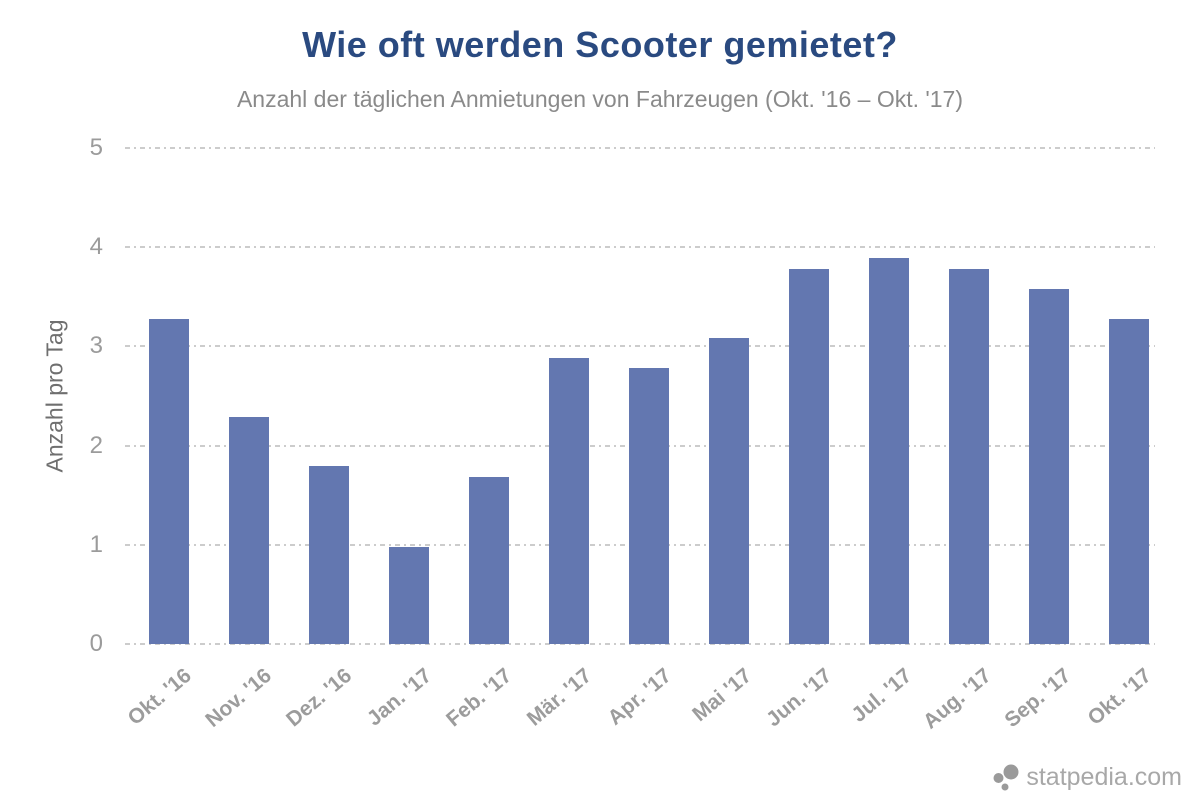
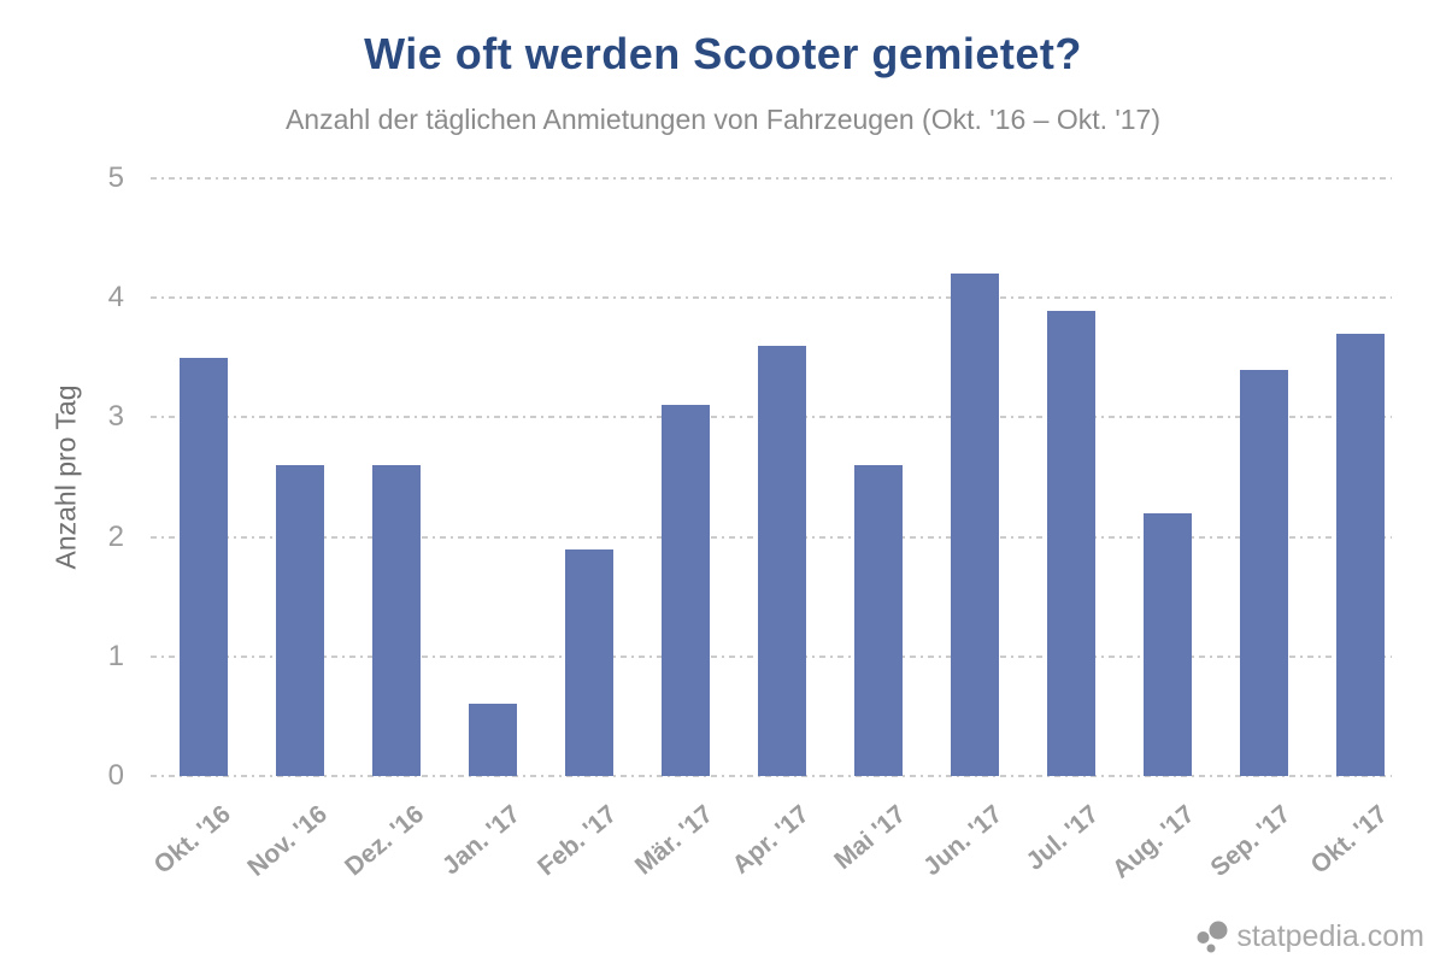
Okt. '16: 3.3 -> 3.5
Nov. '16: 2.3 -> 2.6
Dez. '16: 1.8 -> 2.6
Jan. '17: 1.0 -> 0.6
Feb. '17: 1.7 -> 1.9
Mär. '17: 2.9 -> 3.1
Apr. '17: 2.8 -> 3.6
Mai '17: 3.1 -> 2.6
Jun. '17: 3.8 -> 4.2
Aug. '17: 3.8 -> 2.2
Sep. '17: 3.6 -> 3.4
Okt. '17: 3.3 -> 3.7
